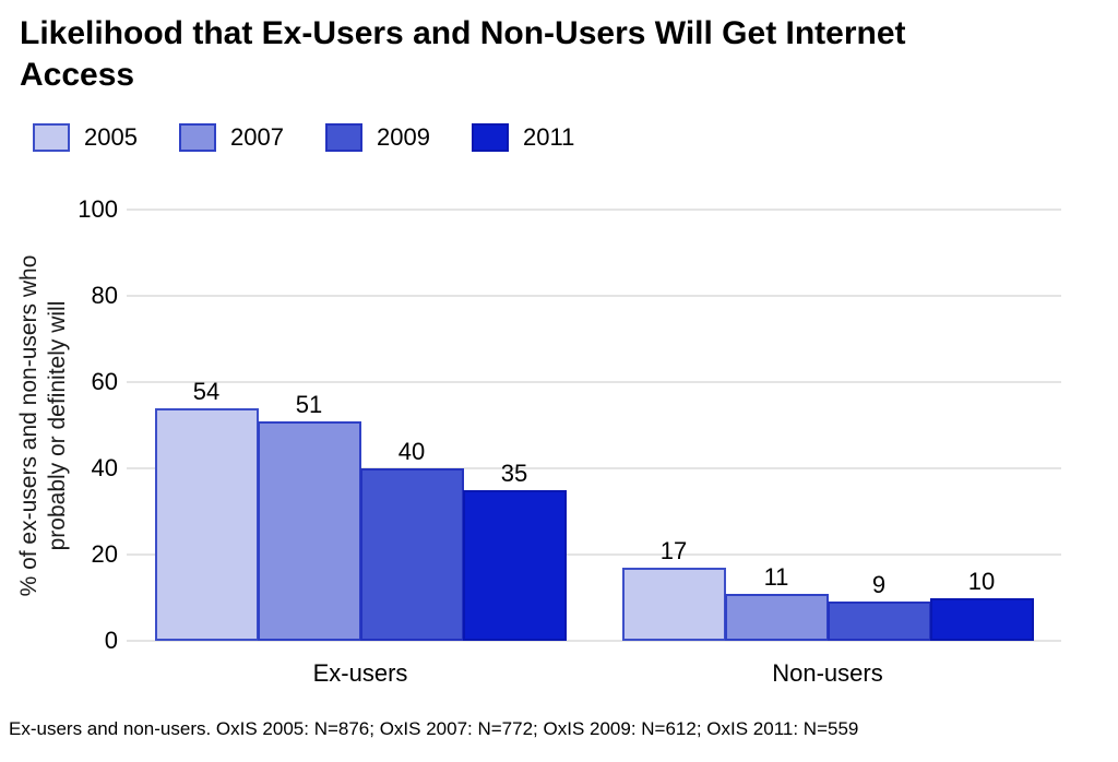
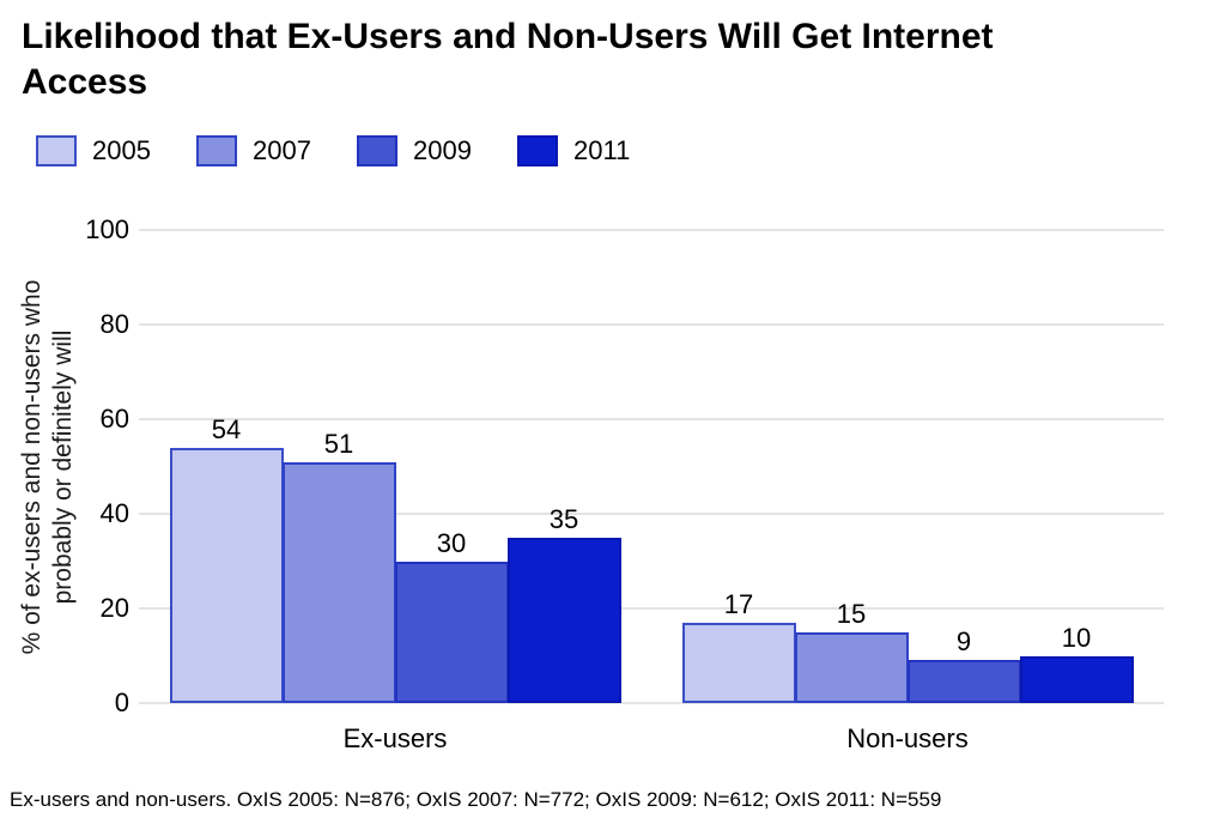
2009/Ex-users: 40 -> 30
2007/Non-users: 11 -> 15
